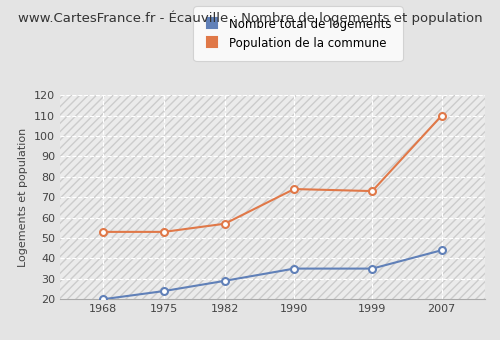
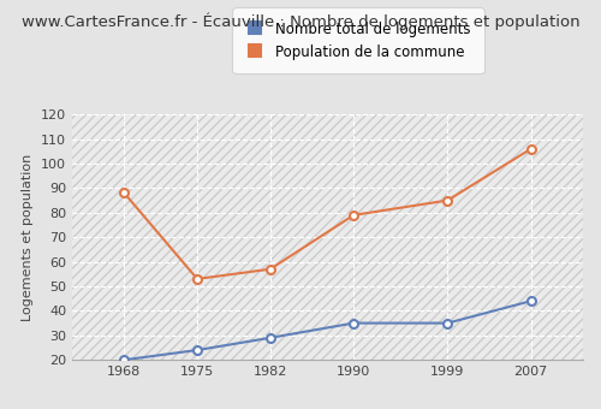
Population de la commune/1968: 53 -> 88
Population de la commune/1990: 74 -> 79
Population de la commune/1999: 73 -> 85
Population de la commune/2007: 110 -> 106
